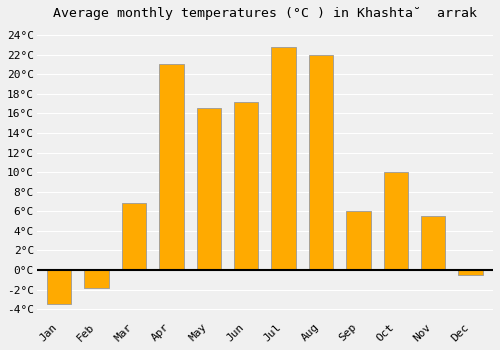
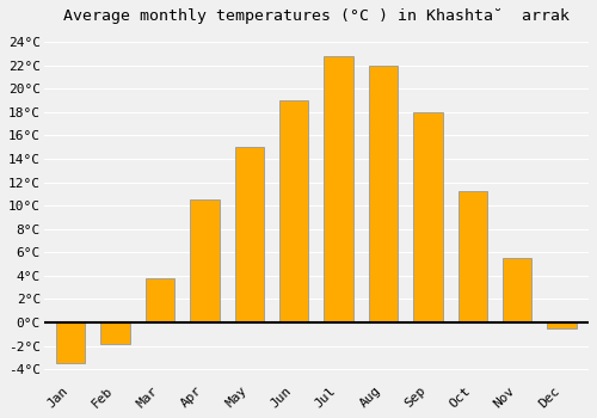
Mar: 6.8°C -> 3.8°C
Apr: 21.0°C -> 10.5°C
May: 16.6°C -> 15.0°C
Jun: 17.2°C -> 19.0°C
Sep: 6.0°C -> 18.0°C
Oct: 10.0°C -> 11.2°C
